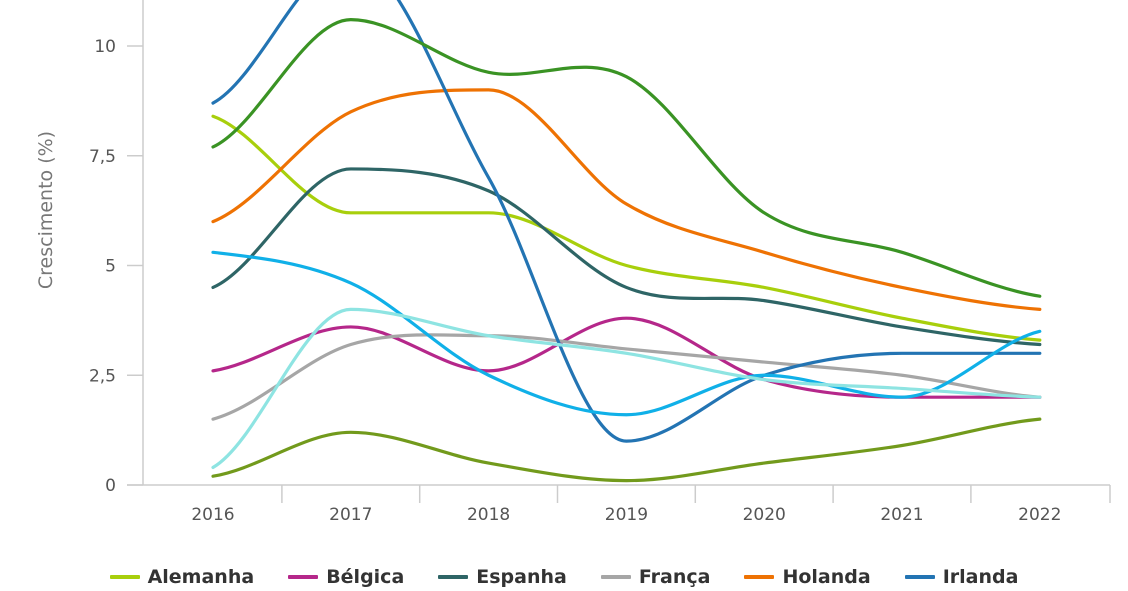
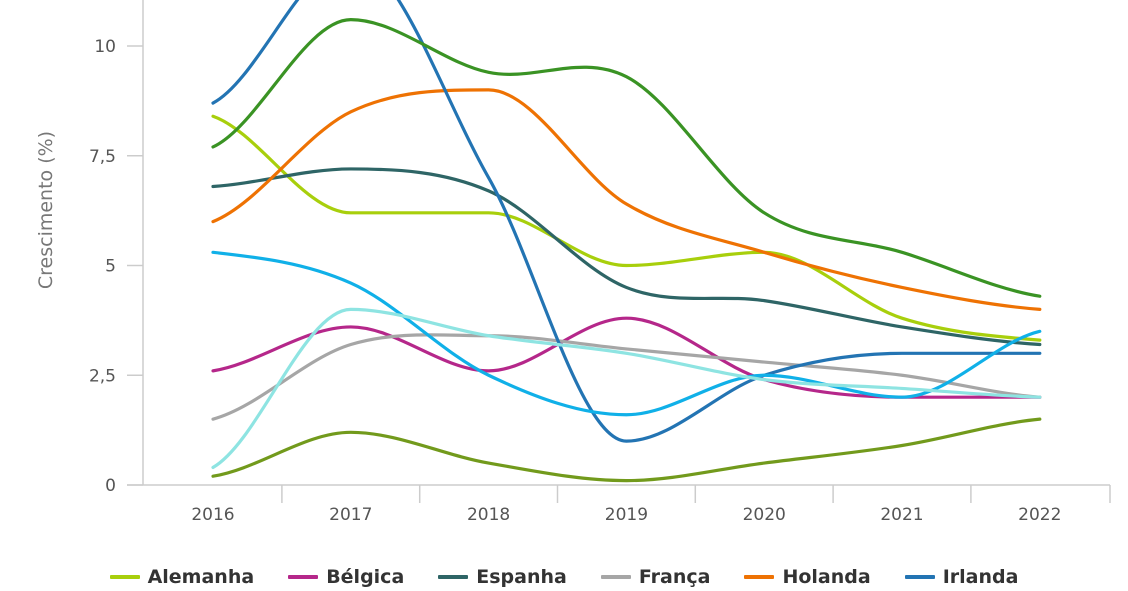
Espanha/2016: 4.5 -> 6.8
Alemanha/2020: 4.5 -> 5.3
